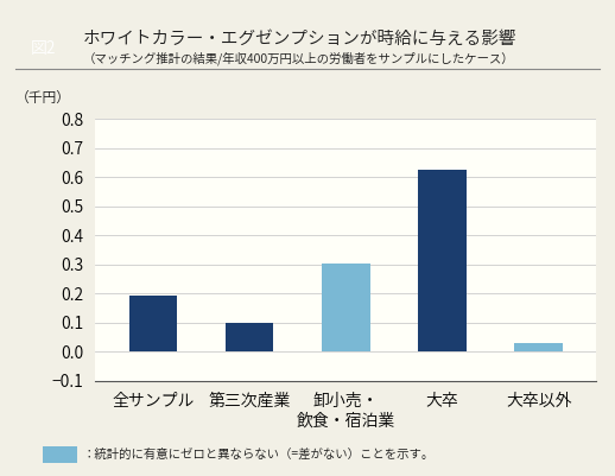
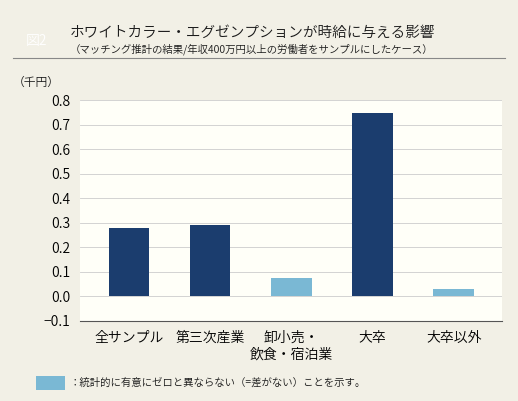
全サンプル: 0.195 -> 0.280
第三次産業: 0.100 -> 0.290
卸小売・ 飲食・宿泊業: 0.305 -> 0.073
大卒: 0.625 -> 0.748
